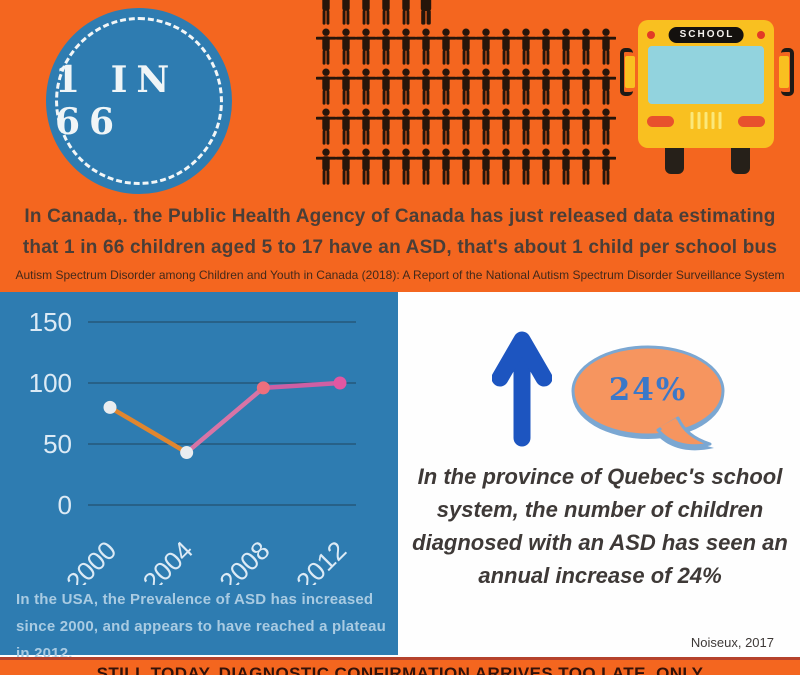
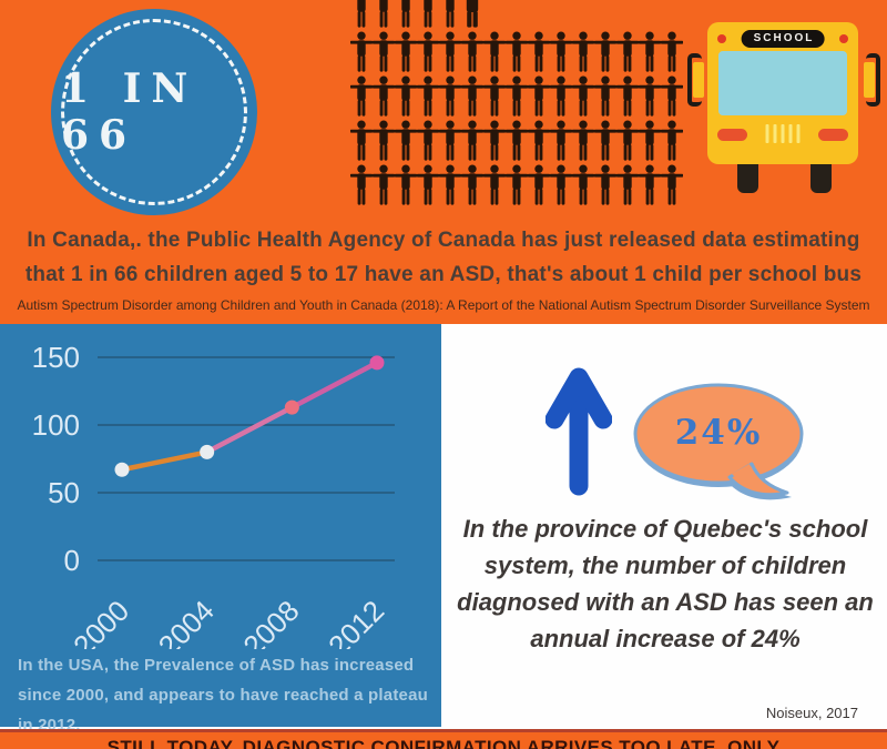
2000: 80 -> 67
2004: 43 -> 80
2008: 96 -> 113
2012: 100 -> 146
